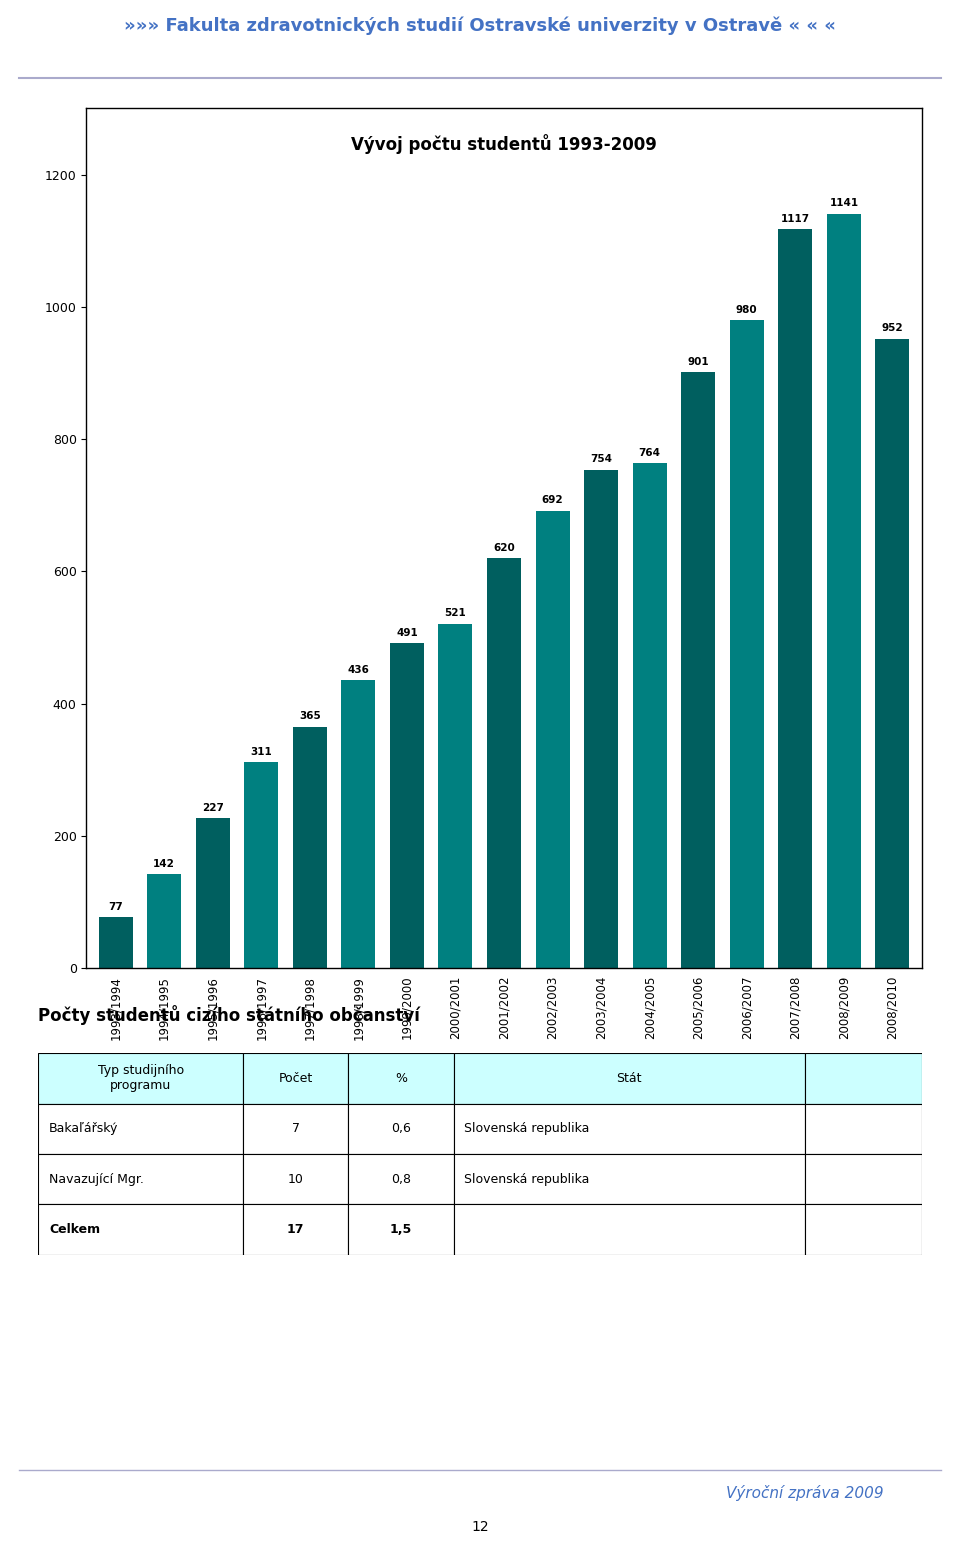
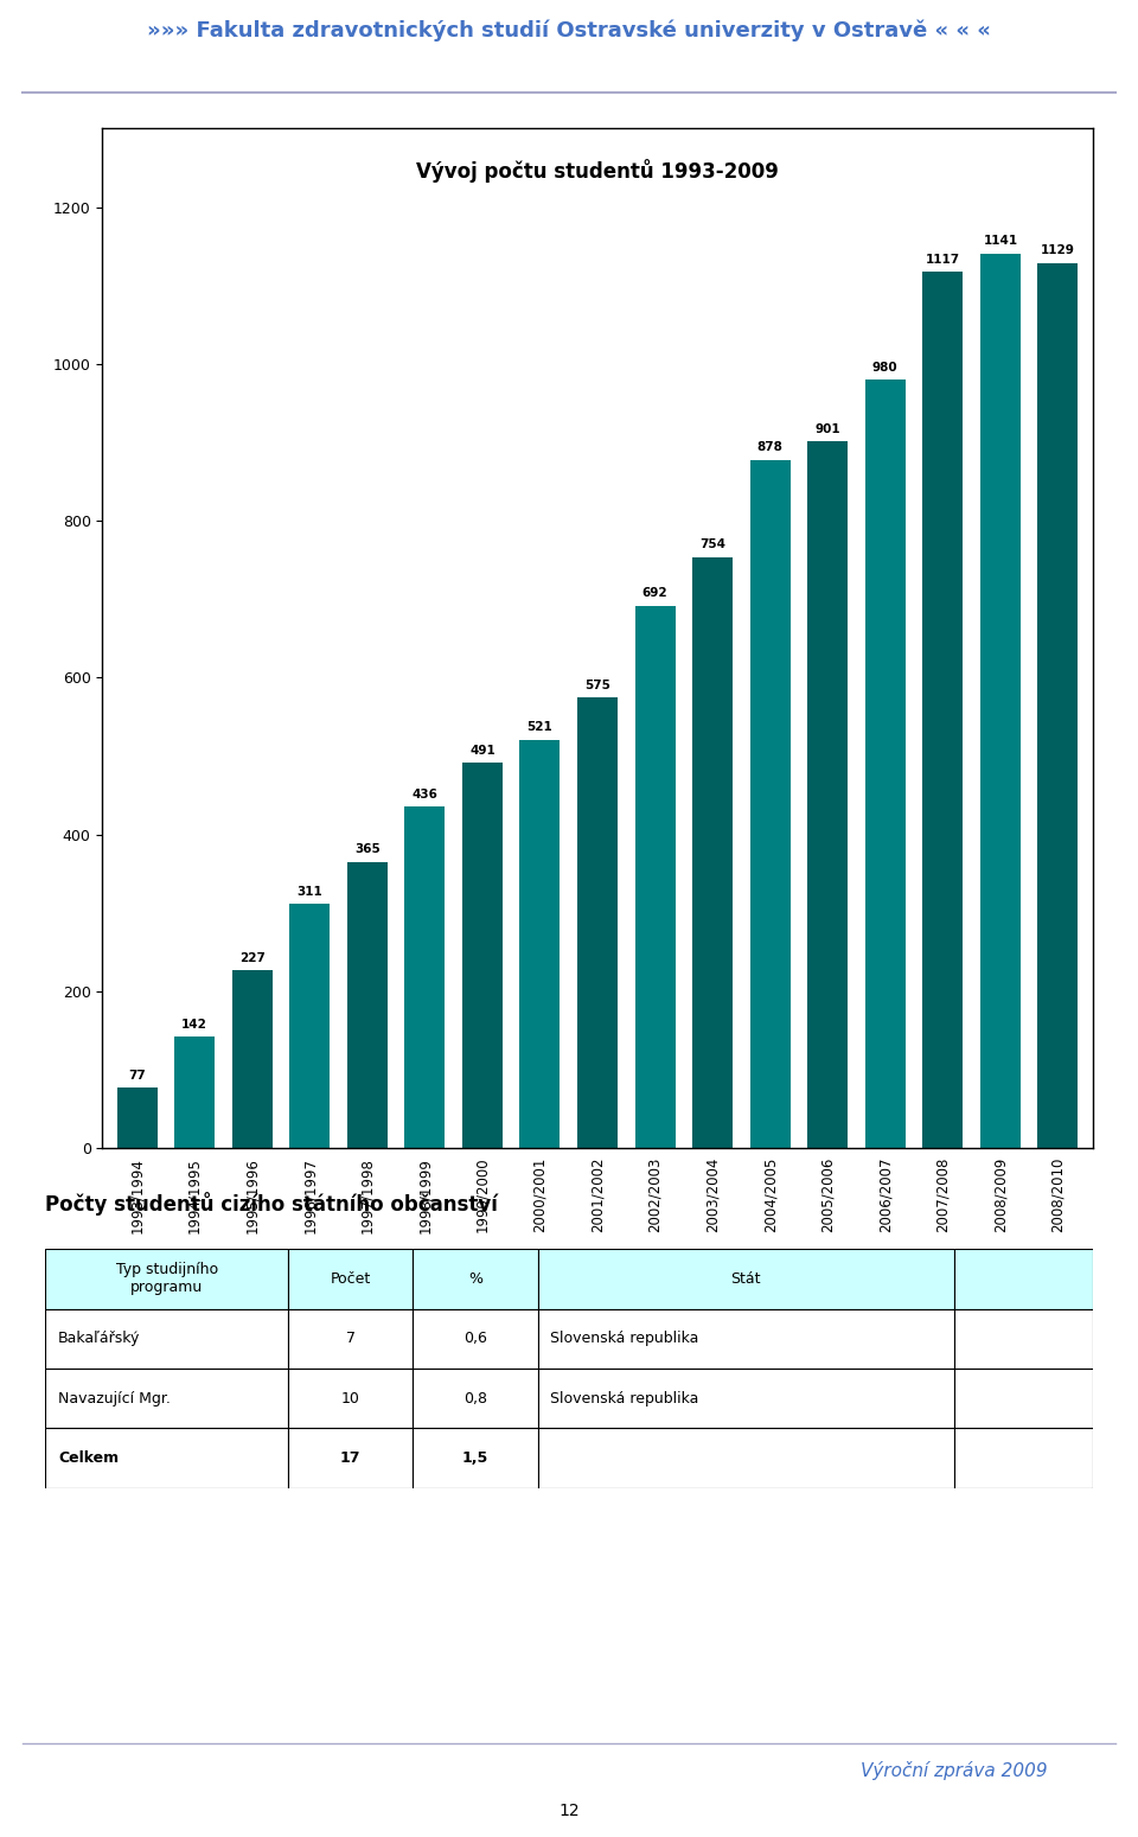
2001/2002: 620 -> 575
2004/2005: 764 -> 878
2008/2010: 952 -> 1129
